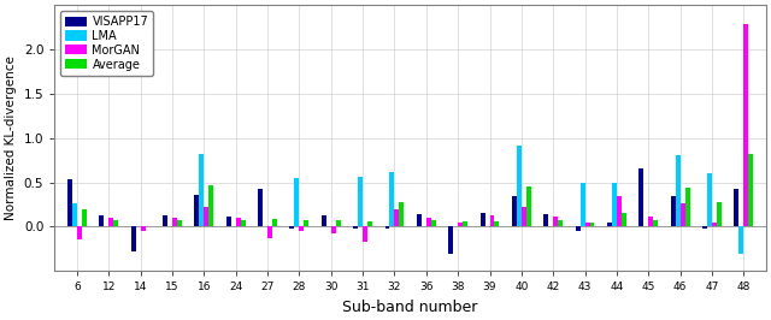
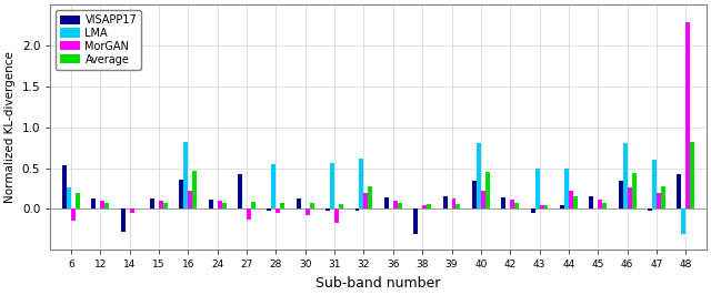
LMA/40: 0.92 -> 0.81
MorGAN/44: 0.34 -> 0.22
VISAPP17/45: 0.66 -> 0.15
MorGAN/47: 0.04 -> 0.20
